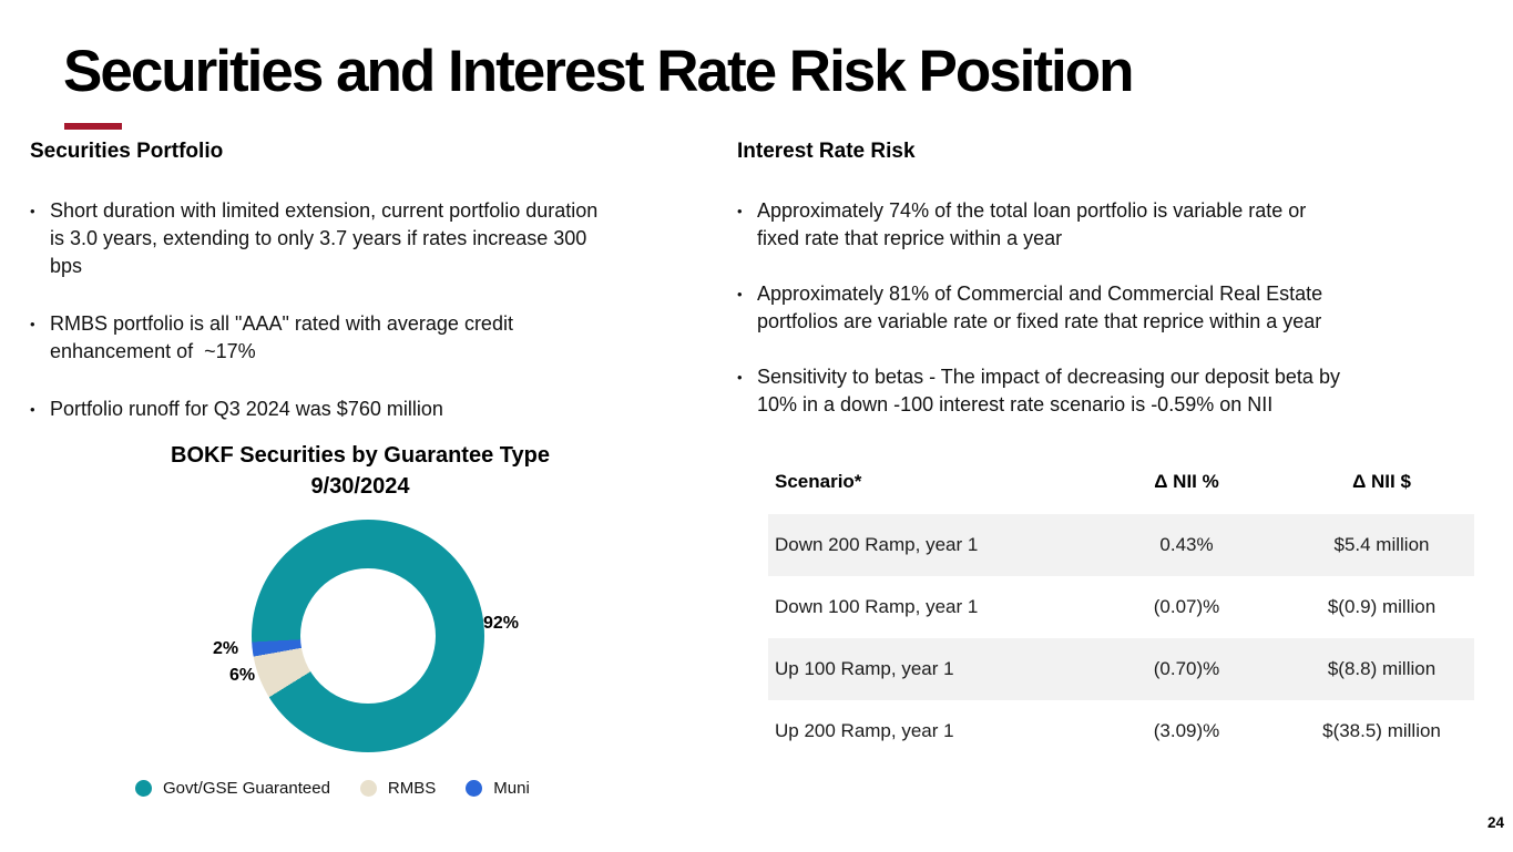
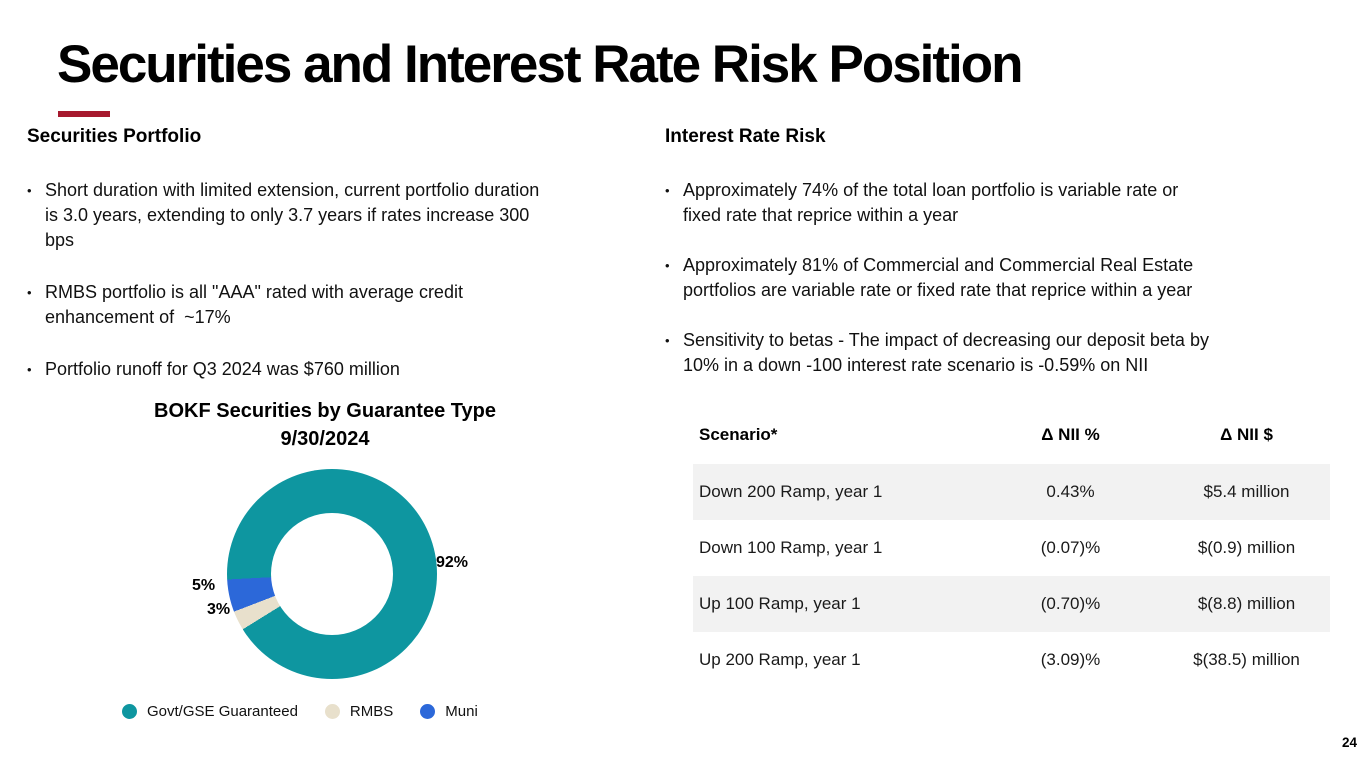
RMBS: 6% -> 3%
Muni: 2% -> 5%
